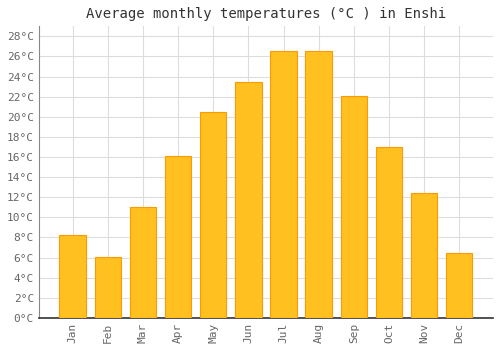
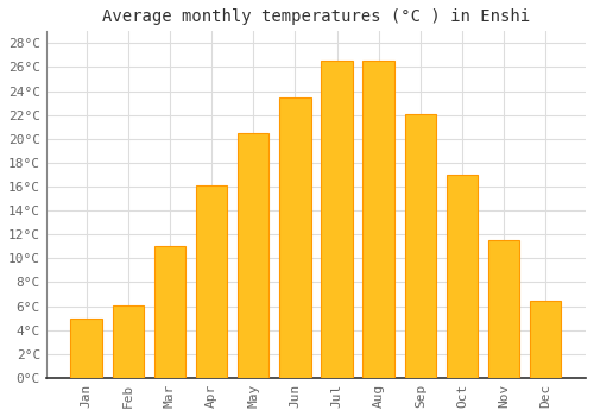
Jan: 8.2°C -> 5.0°C
Nov: 12.4°C -> 11.5°C
